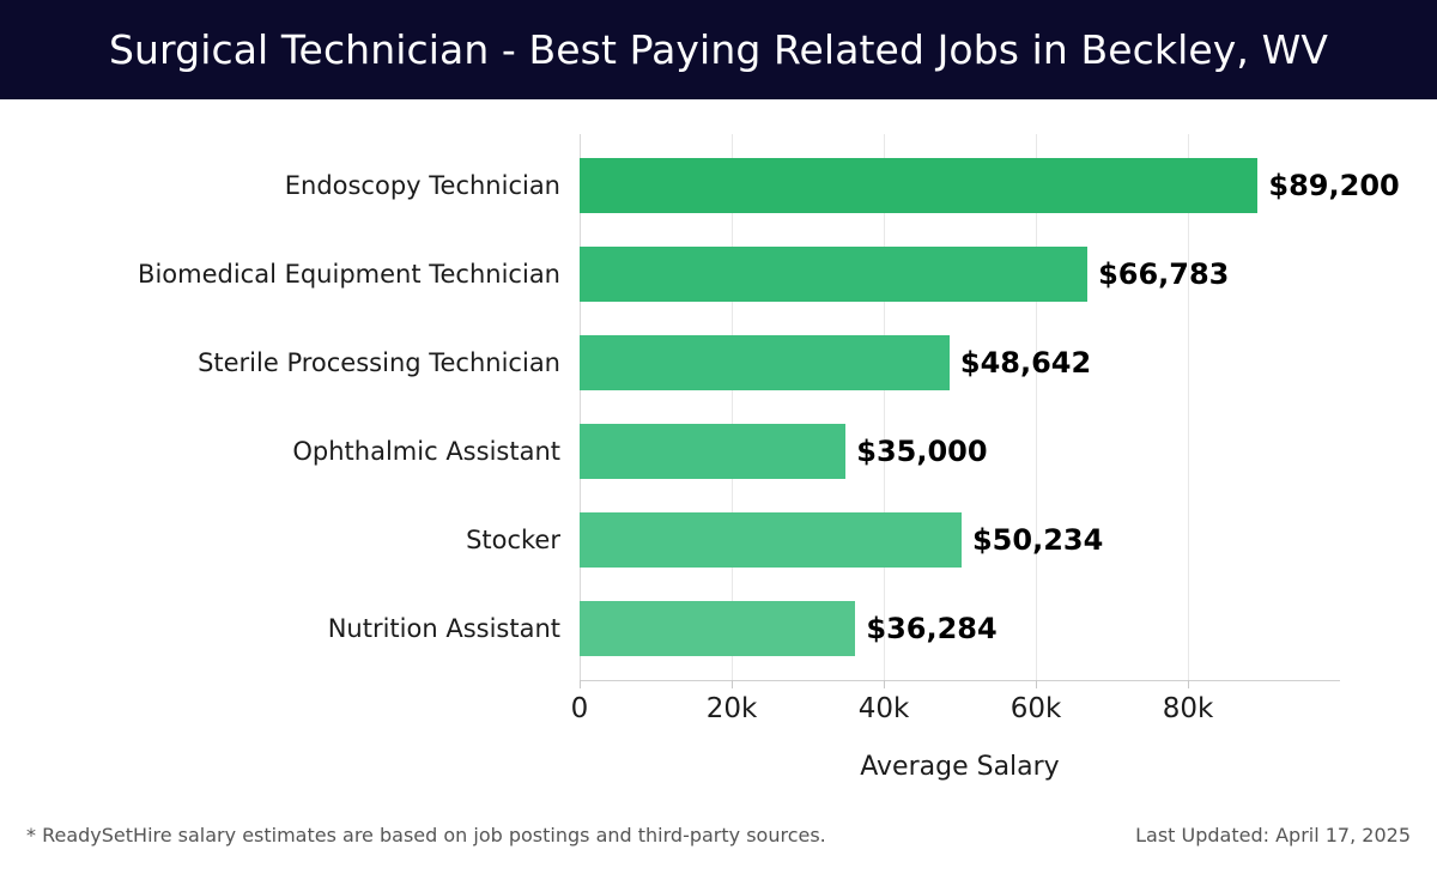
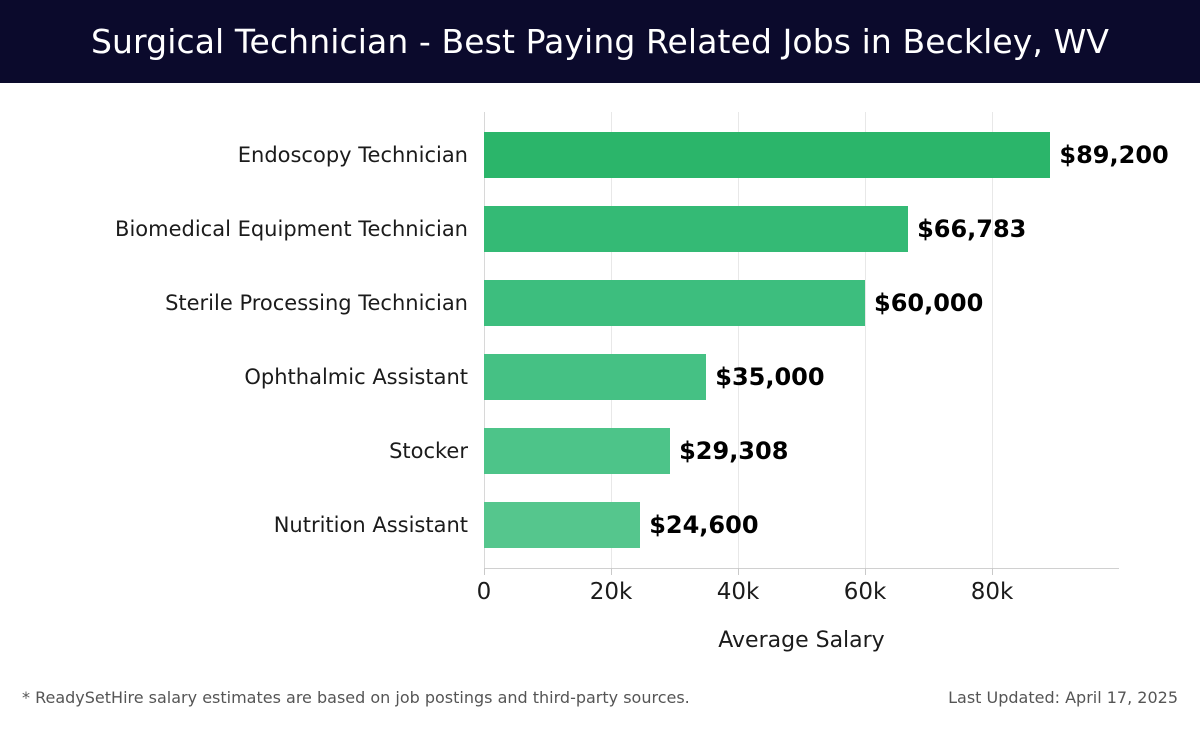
Sterile Processing Technician: $48,642 -> $60,000
Stocker: $50,234 -> $29,308
Nutrition Assistant: $36,284 -> $24,600
